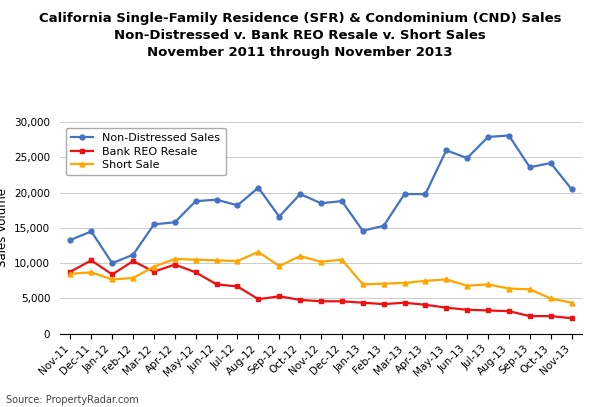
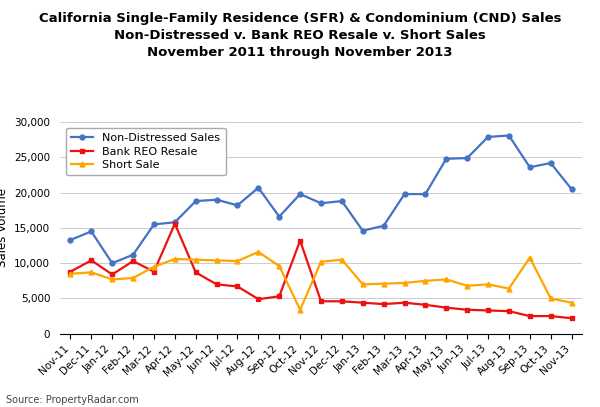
Bank REO Resale/Apr-12: 9,800 -> 15,600
Bank REO Resale/Oct-12: 4,800 -> 13,200
Short Sale/Oct-12: 11,000 -> 3,400
Non-Distressed Sales/May-13: 26,000 -> 24,800
Short Sale/Sep-13: 6,300 -> 10,800
